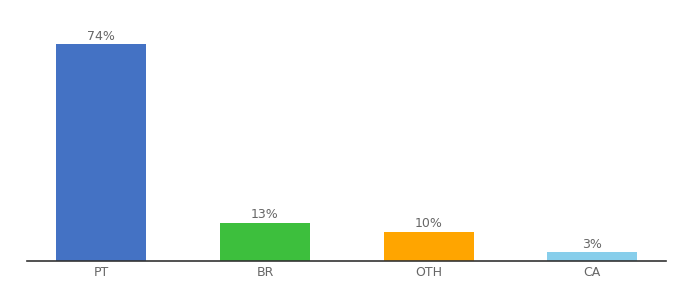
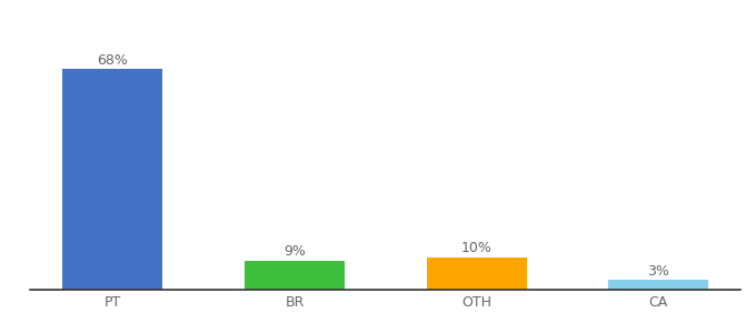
PT: 74% -> 68%
BR: 13% -> 9%
